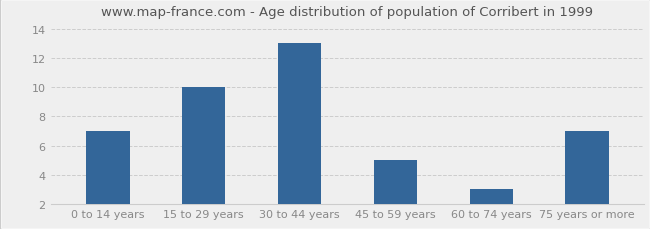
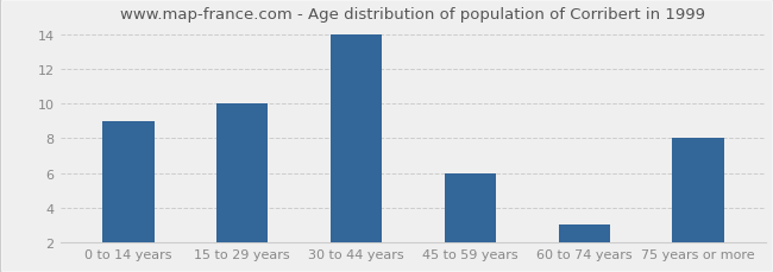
0 to 14 years: 7 -> 9
30 to 44 years: 13 -> 14
45 to 59 years: 5 -> 6
75 years or more: 7 -> 8
